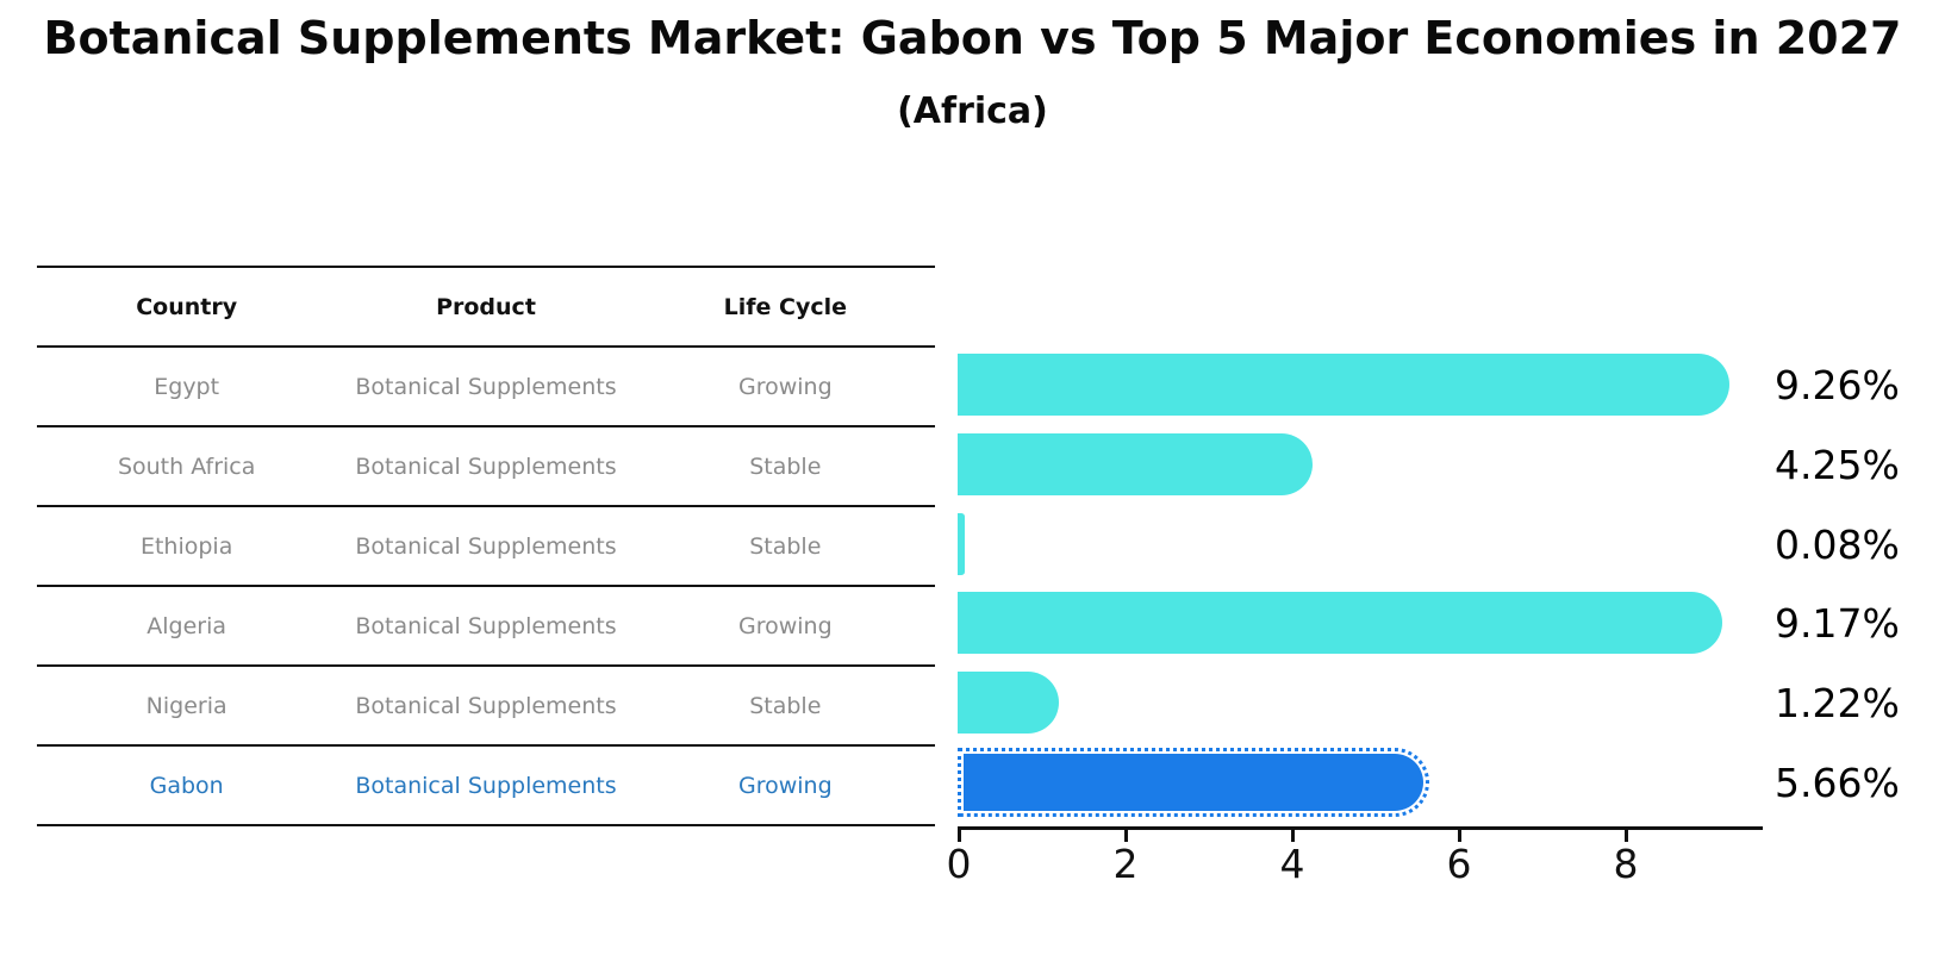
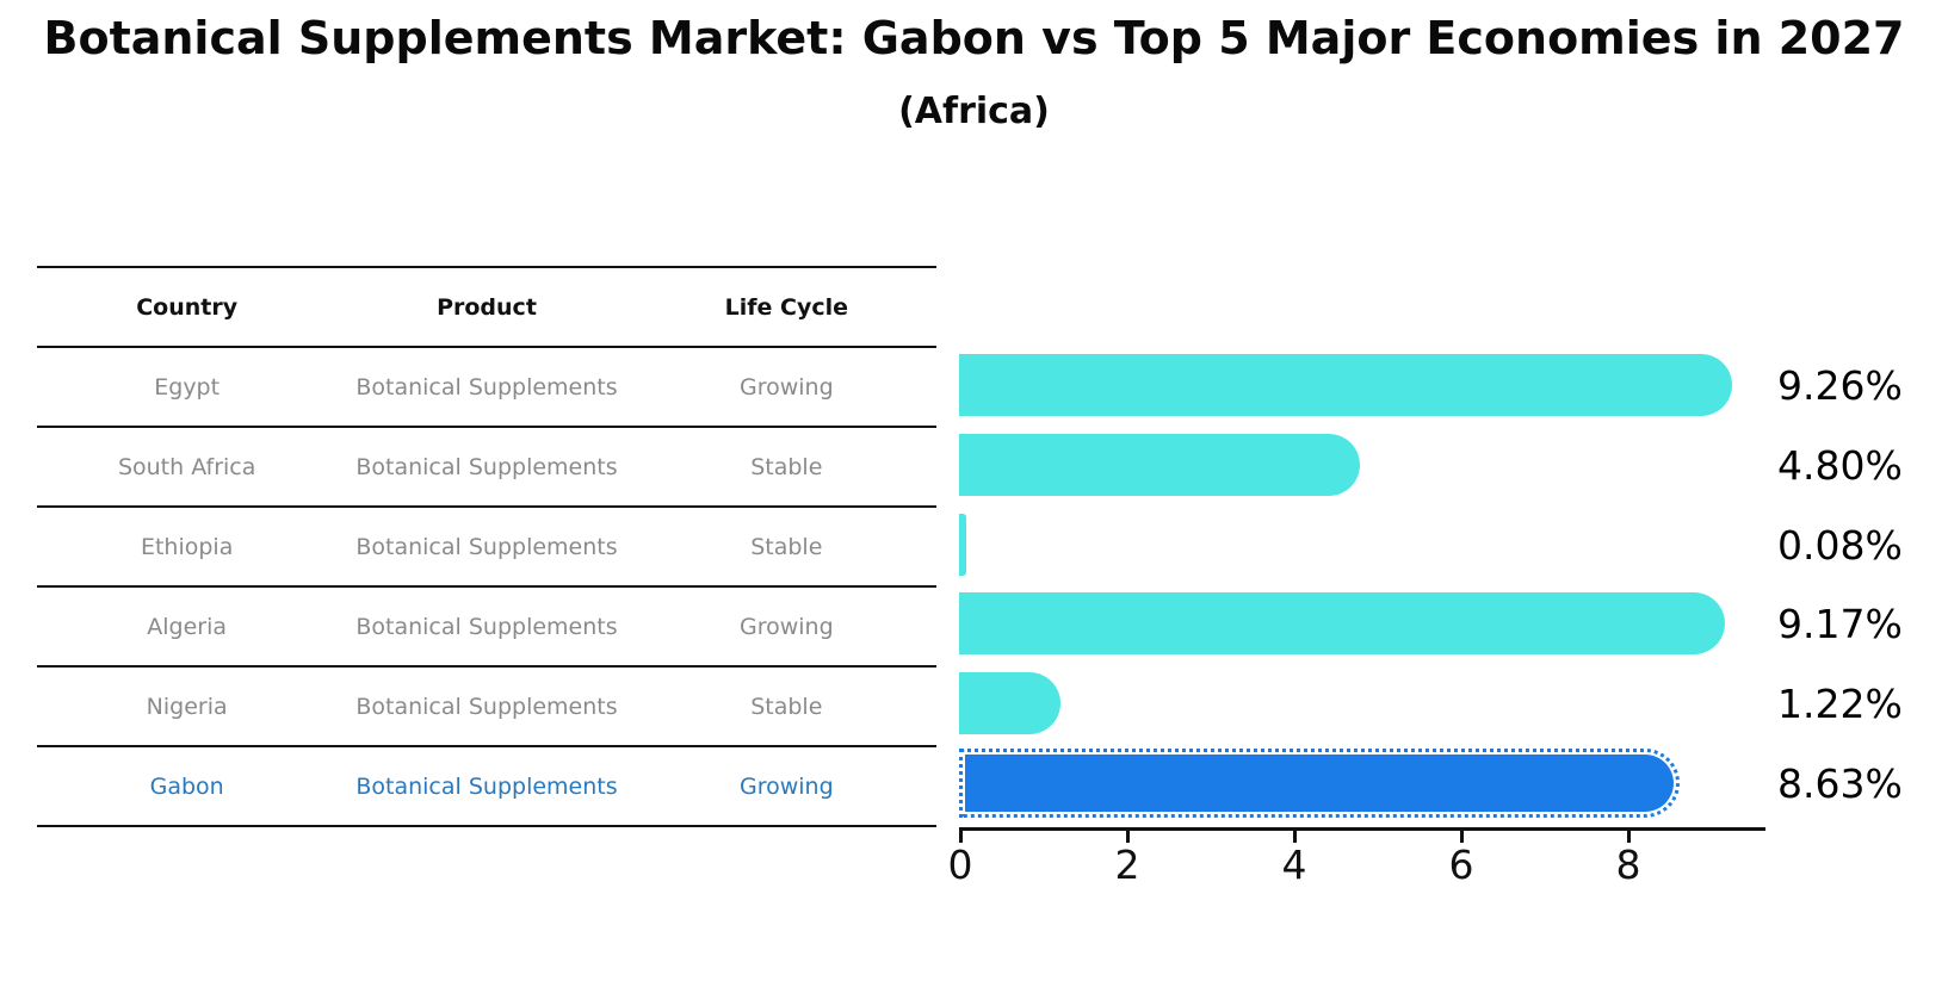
South Africa: 4.25% -> 4.80%
Gabon: 5.66% -> 8.63%
